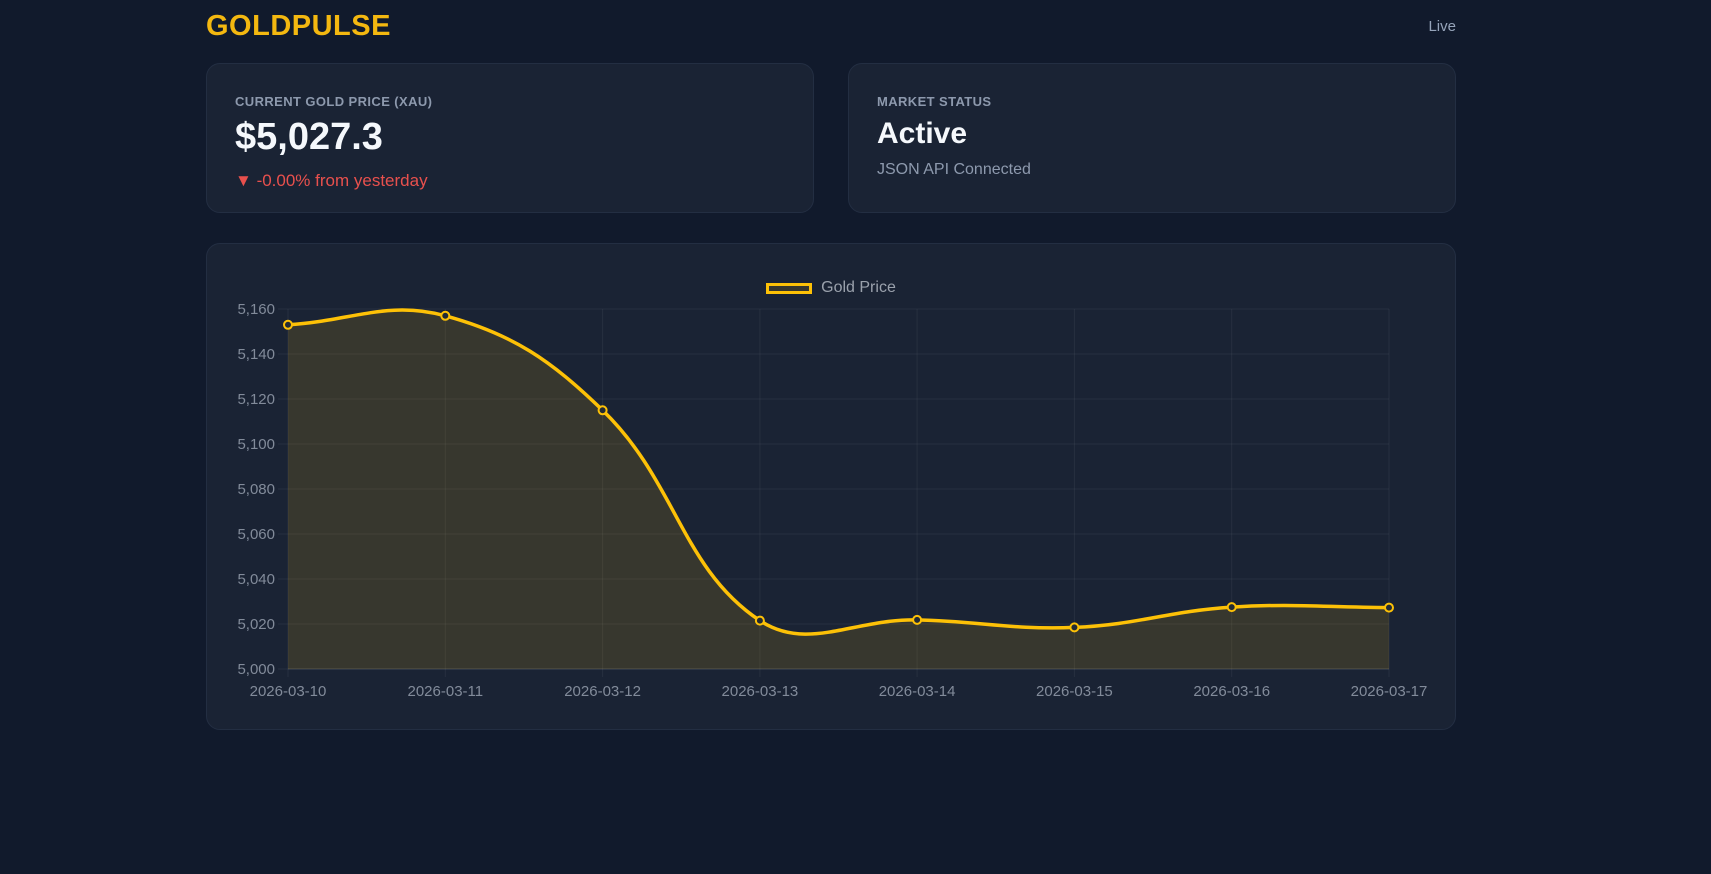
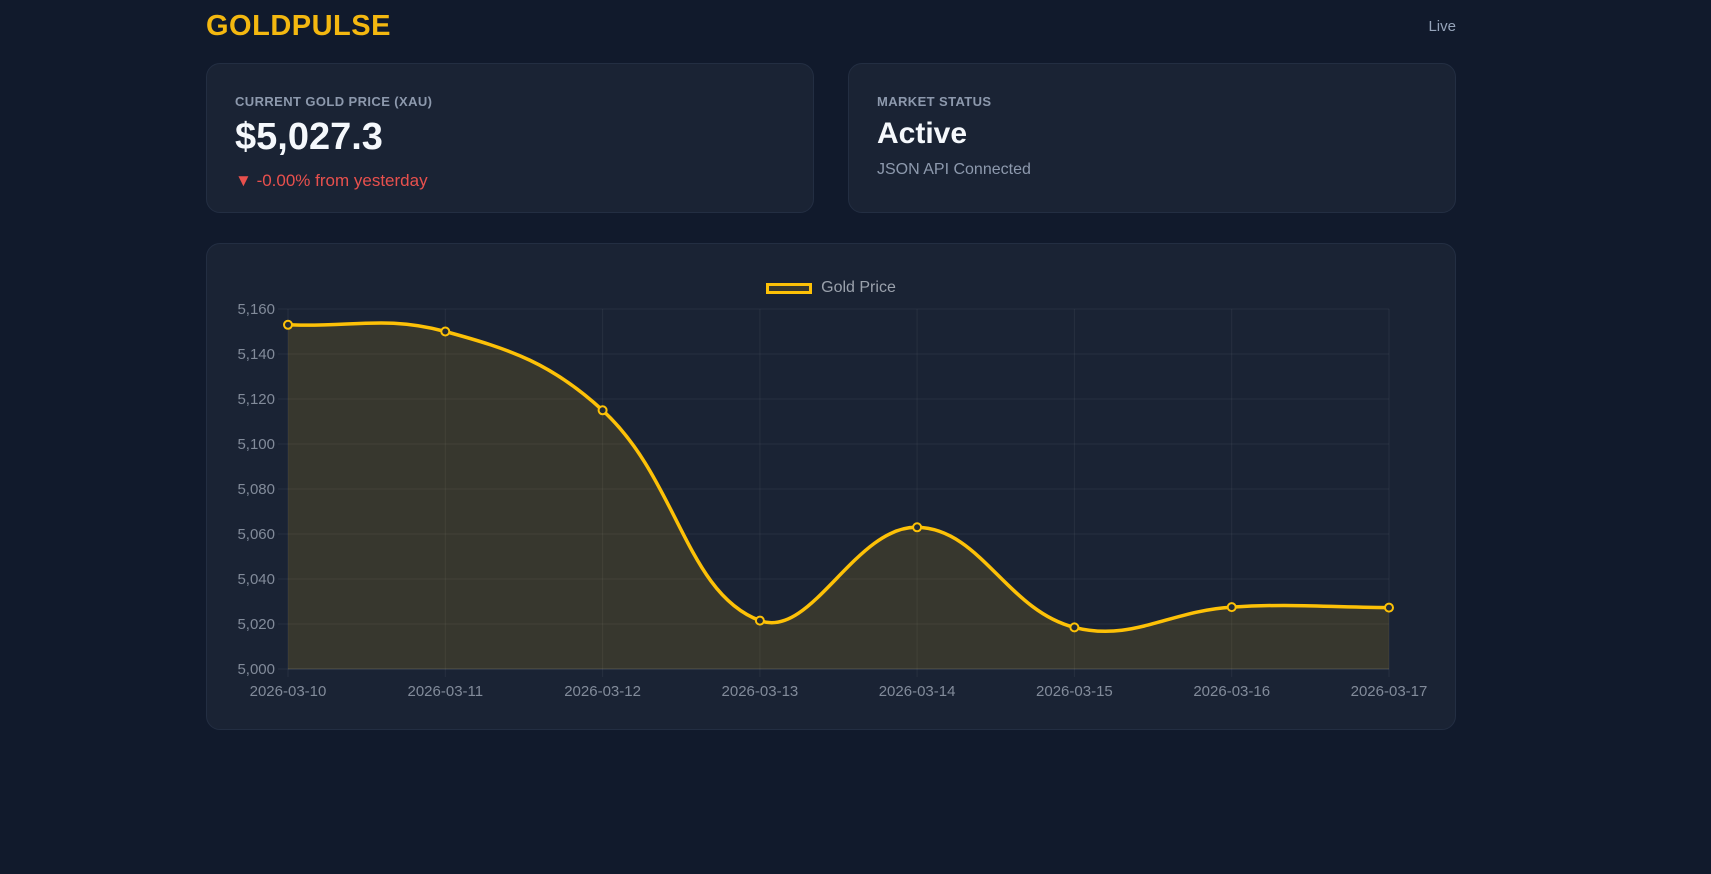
2026-03-11: 5157 -> 5150
2026-03-14: 5022 -> 5063
